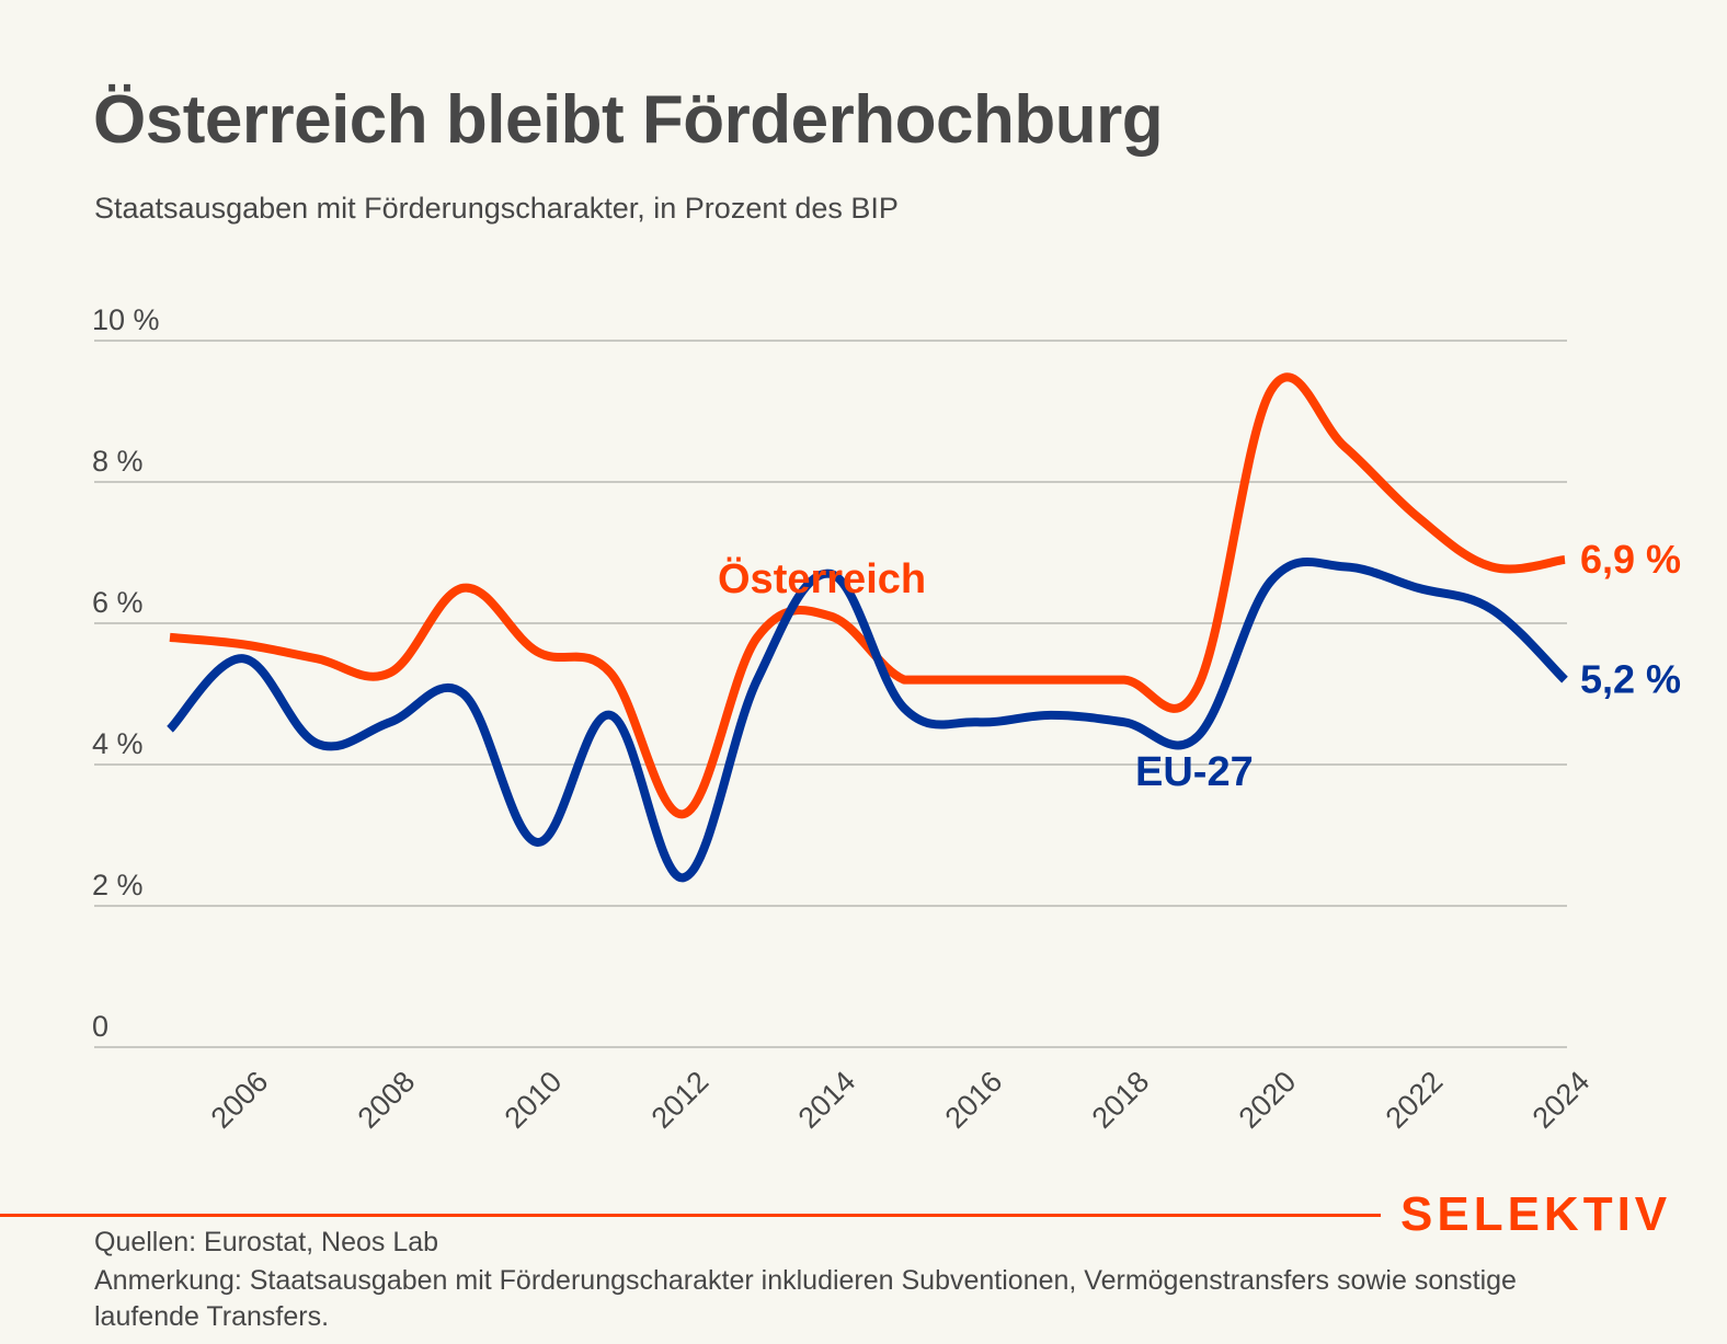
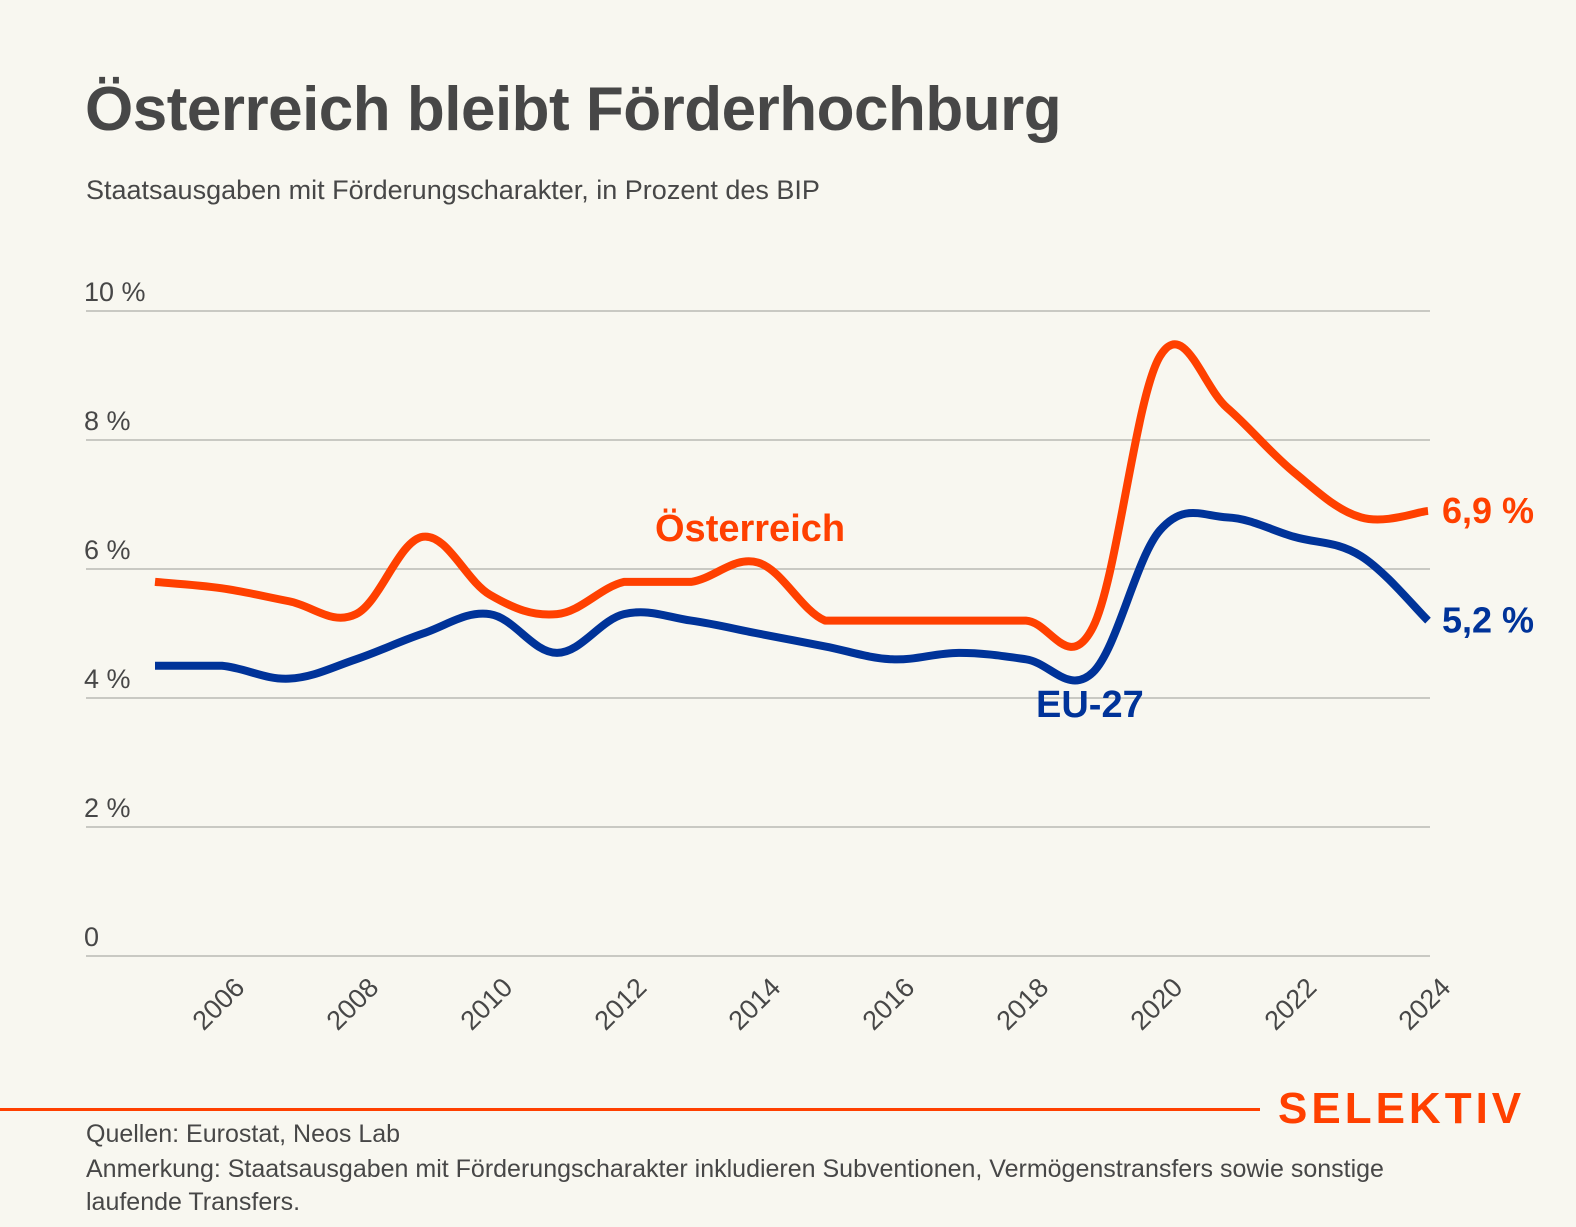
EU-27/2006: 5.5% -> 4.5%
EU-27/2010: 2.9% -> 5.3%
Österreich/2012: 3.3% -> 5.8%
EU-27/2012: 2.4% -> 5.3%
EU-27/2014: 6.7% -> 5.0%
